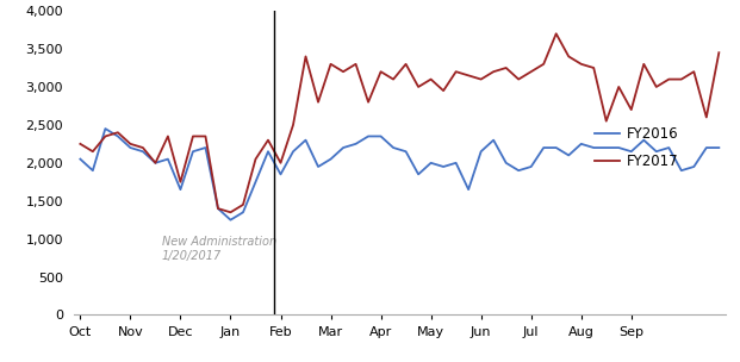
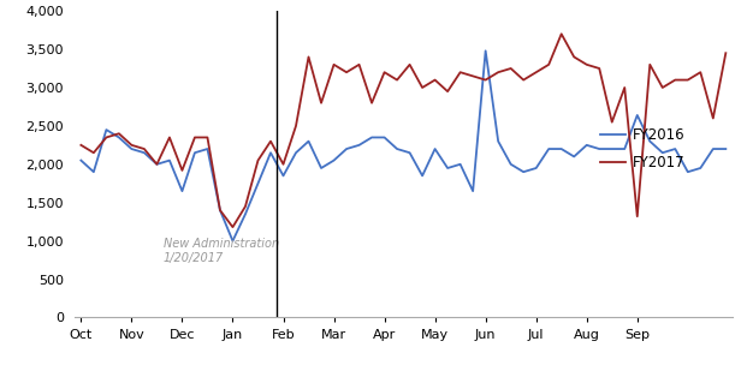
FY2017/Dec: 1,750 -> 1,920
FY2016/Jan: 1,250 -> 1,000
FY2017/Jan: 1,350 -> 1,180
FY2016/May: 2,000 -> 2,200
FY2016/Jun: 2,150 -> 3,480
FY2016/Sep: 2,150 -> 2,640
FY2017/Sep: 2,700 -> 1,320
